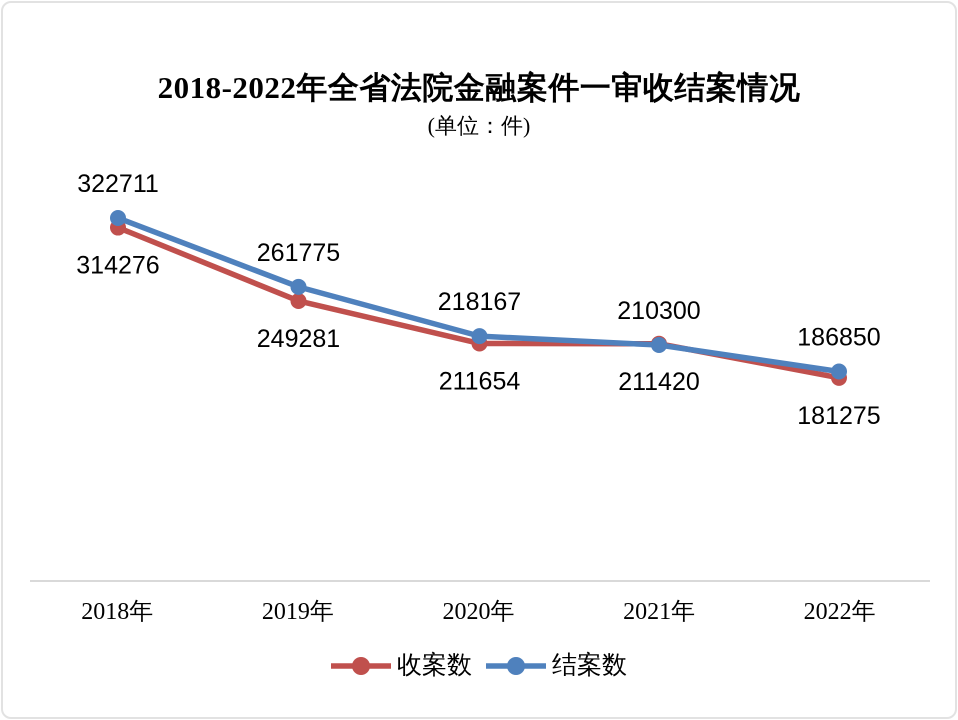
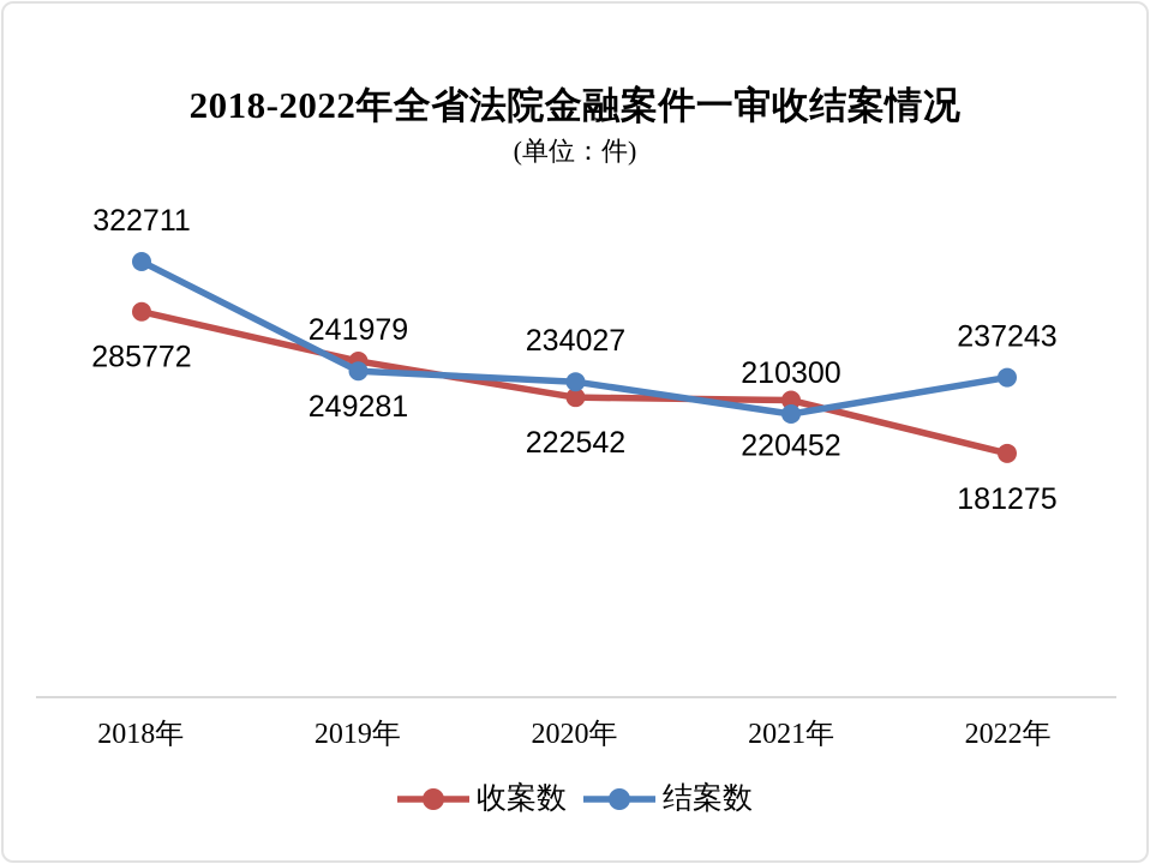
收案数/2018年: 314276 -> 285772
结案数/2019年: 261775 -> 241979
收案数/2020年: 211654 -> 222542
结案数/2020年: 218167 -> 234027
收案数/2021年: 211420 -> 220452
结案数/2022年: 186850 -> 237243
